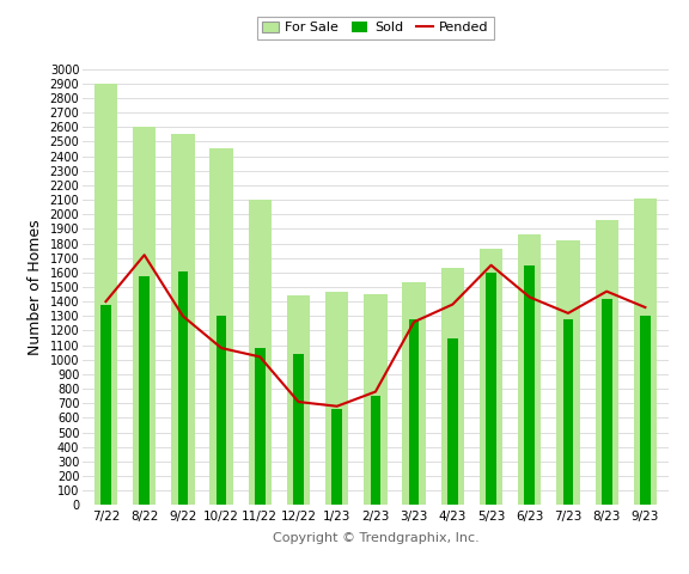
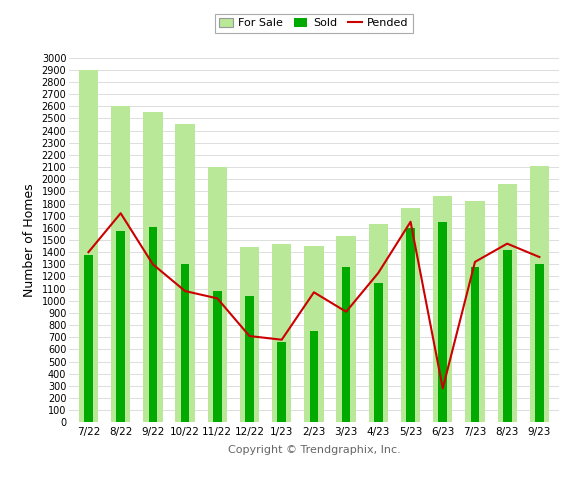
Pended/2/23: 780 -> 1070
Pended/3/23: 1260 -> 910
Pended/4/23: 1380 -> 1230
Pended/6/23: 1430 -> 280
